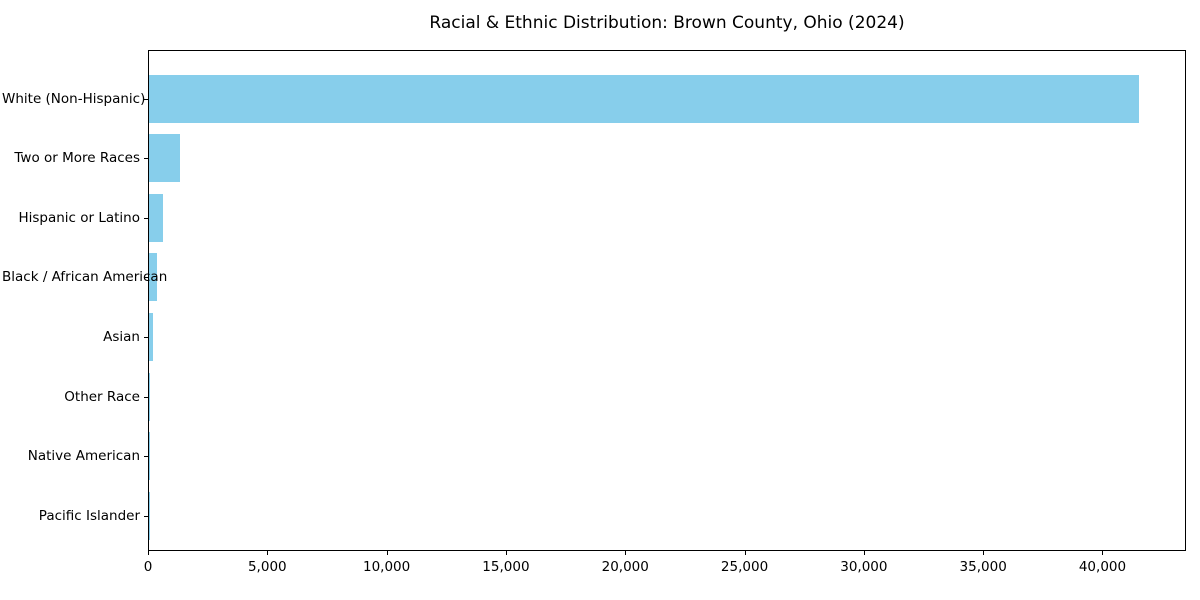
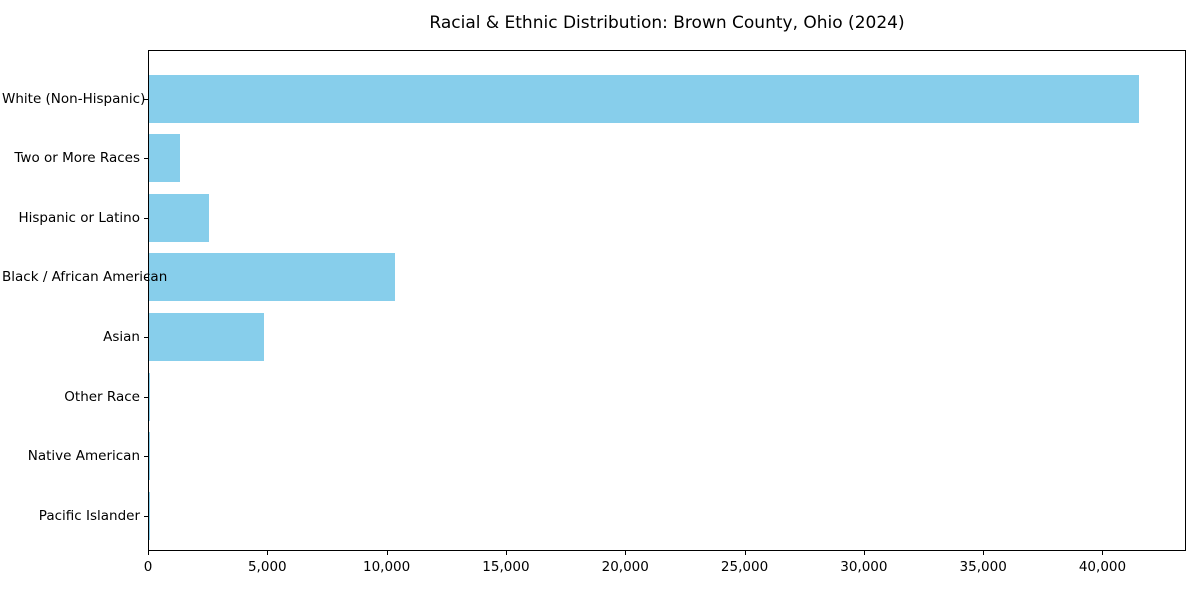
Hispanic or Latino: 600 -> 2500
Black / African American: 300 -> 10300
Asian: 200 -> 4800
